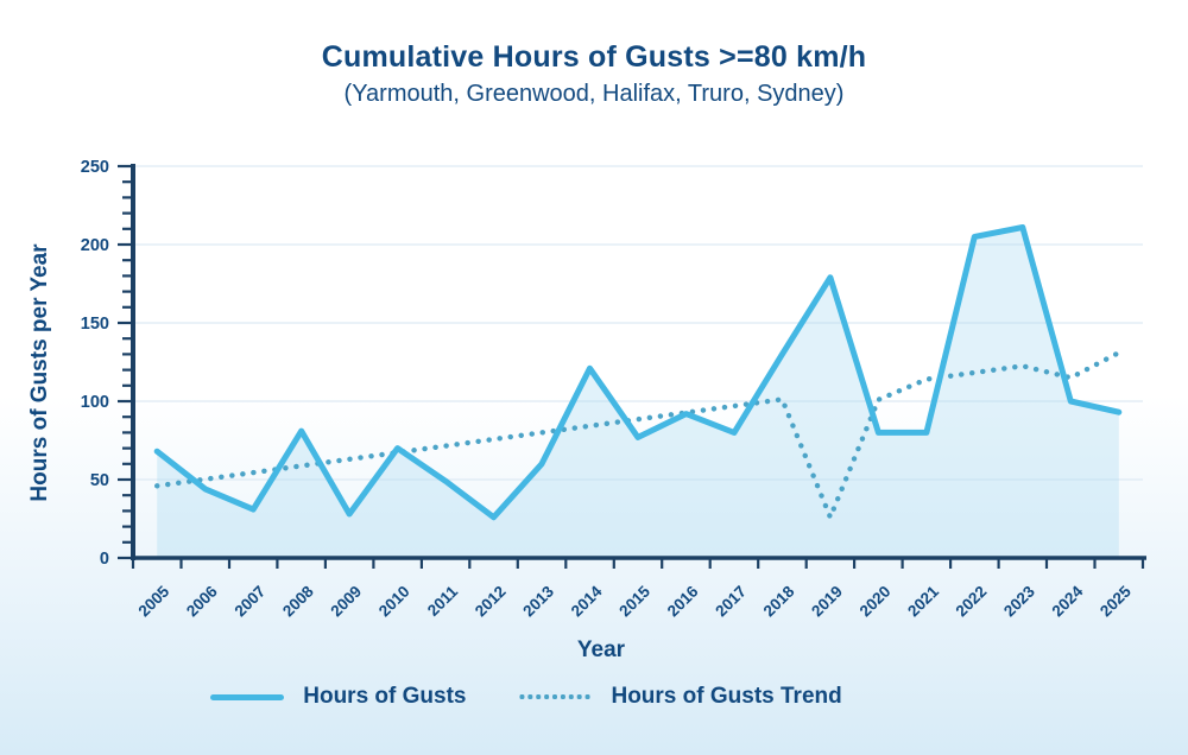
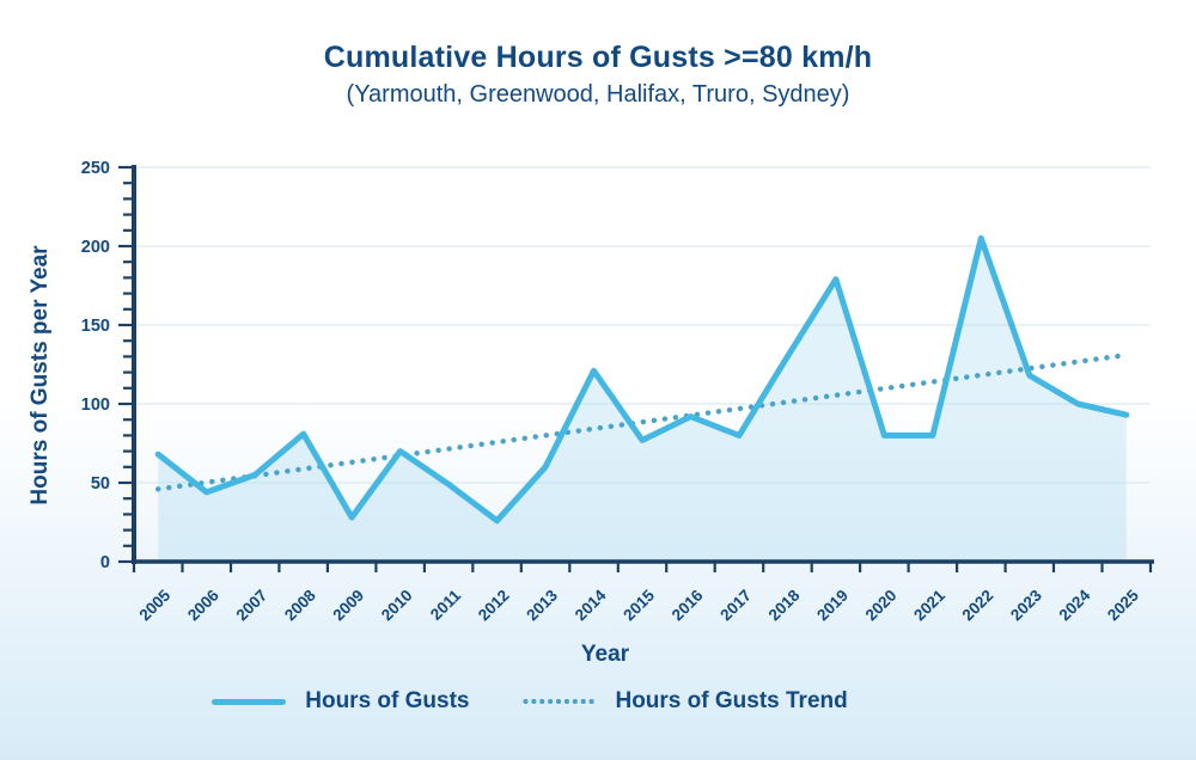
Hours of Gusts/2007: 31 -> 55
Hours of Gusts Trend/2019: 26 -> 106
Hours of Gusts Trend/2020: 101 -> 110
Hours of Gusts/2023: 211 -> 118
Hours of Gusts Trend/2024: 115 -> 127
